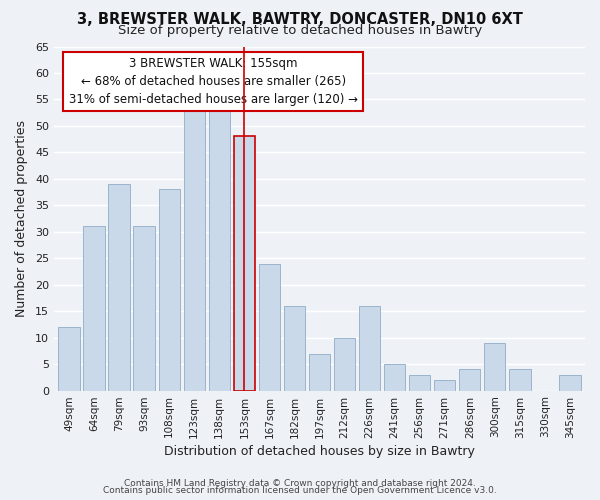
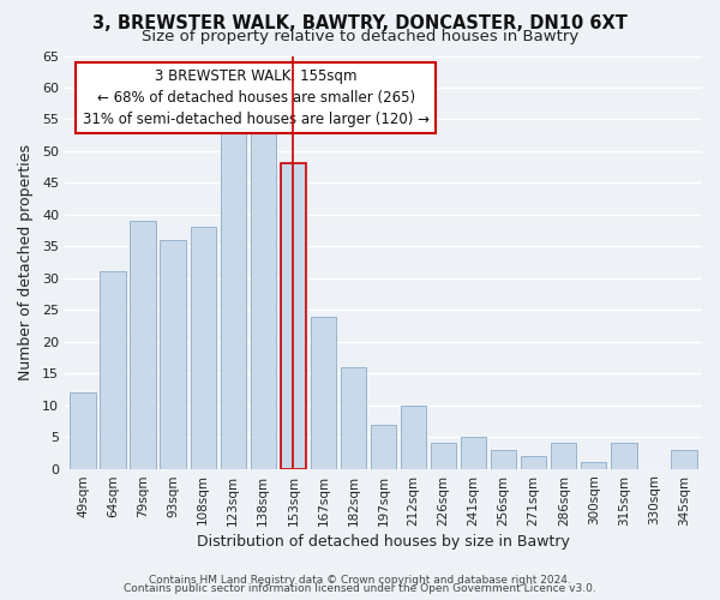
93sqm: 31 -> 36
226sqm: 16 -> 4
300sqm: 9 -> 1
